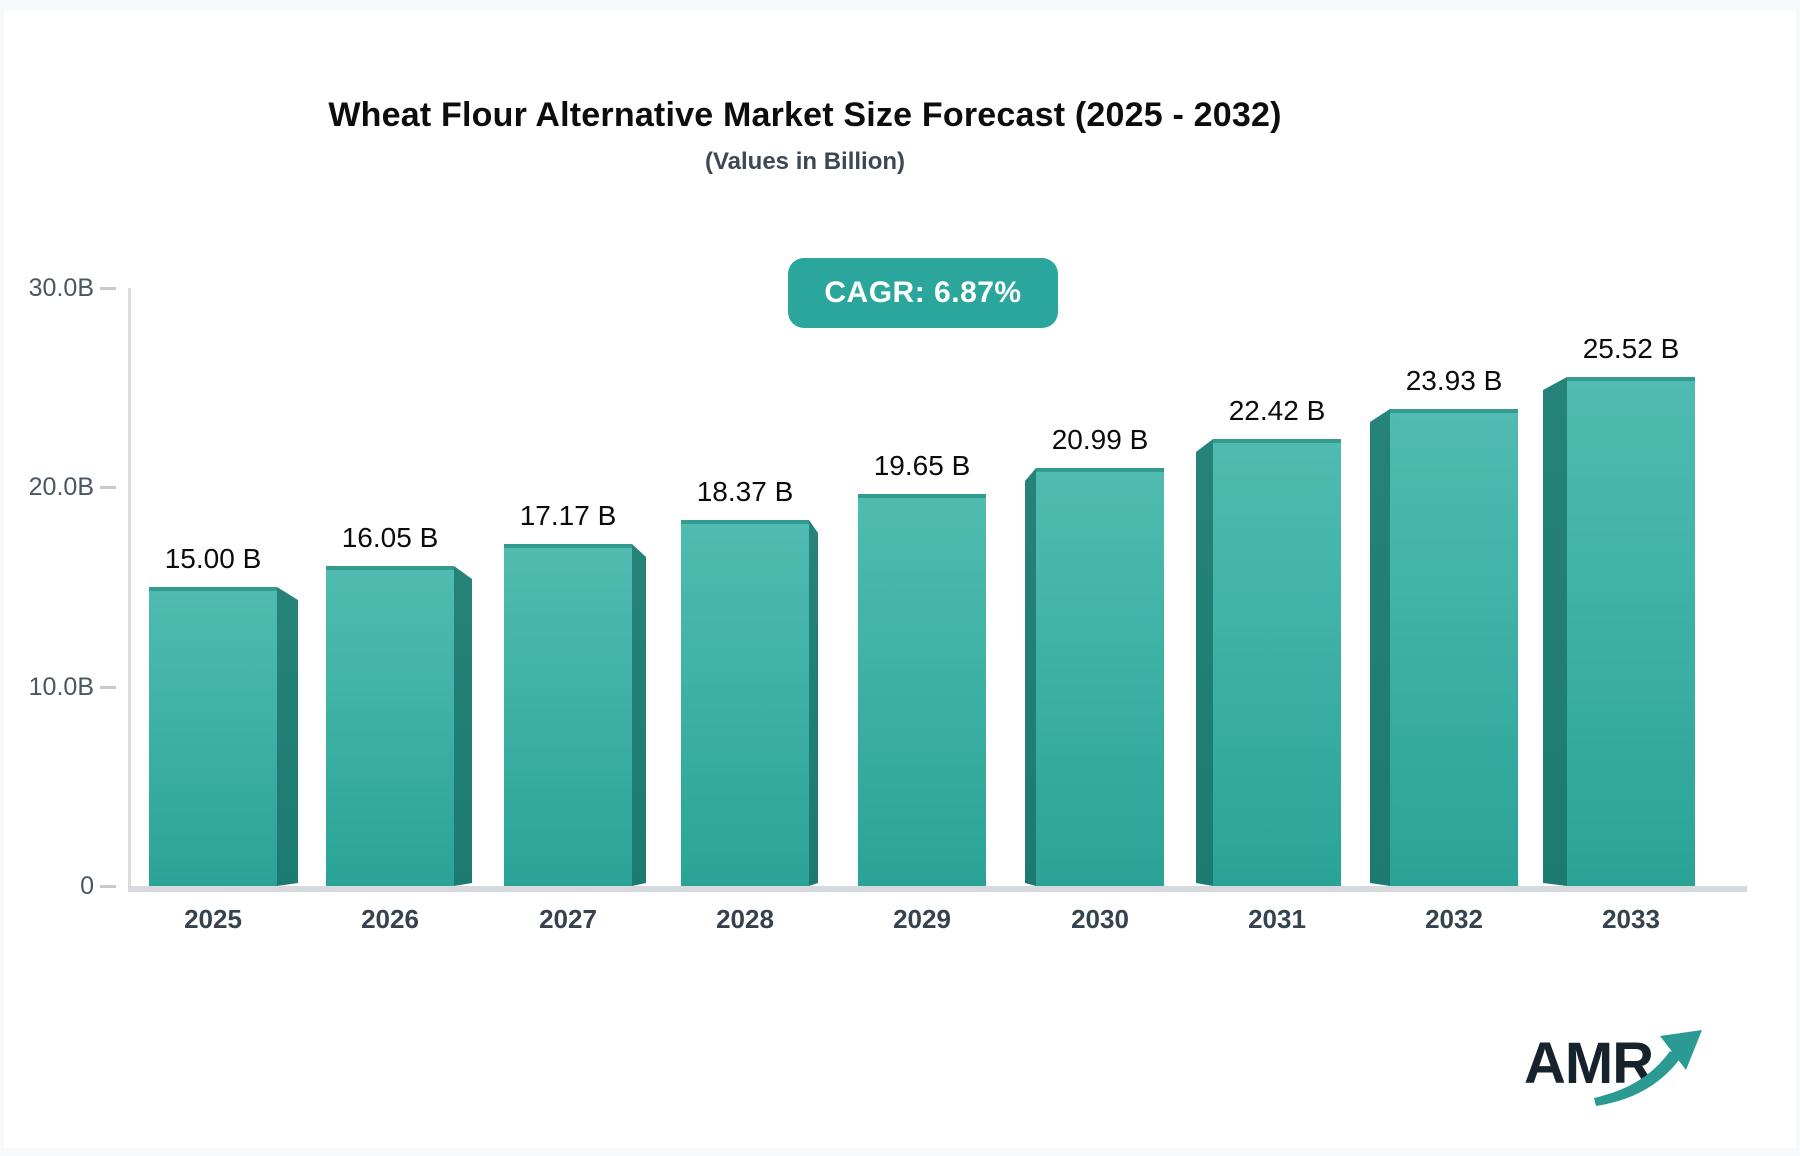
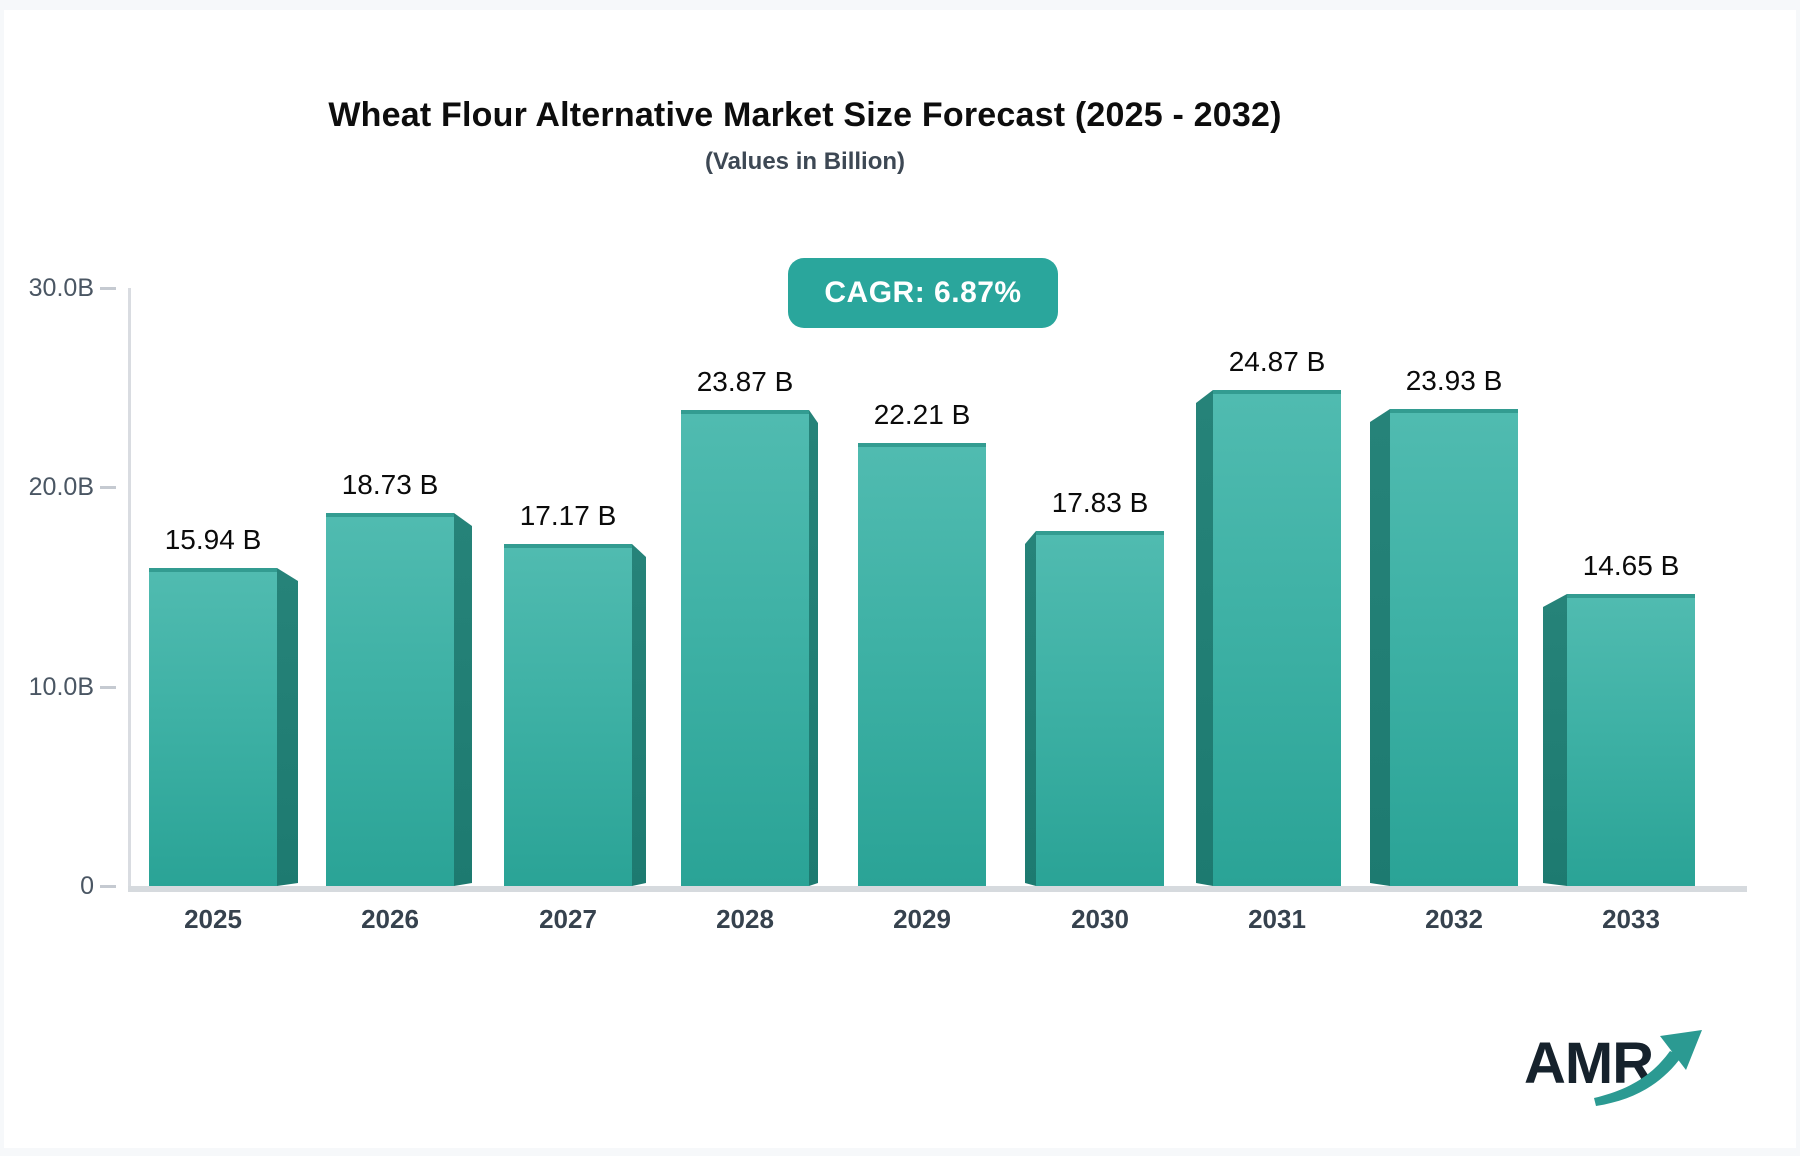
2025: 15.00 -> 15.94
2026: 16.05 -> 18.73
2028: 18.37 -> 23.87
2029: 19.65 -> 22.21
2030: 20.99 -> 17.83
2031: 22.42 -> 24.87
2033: 25.52 -> 14.65
